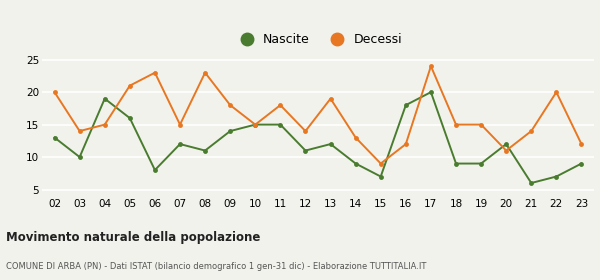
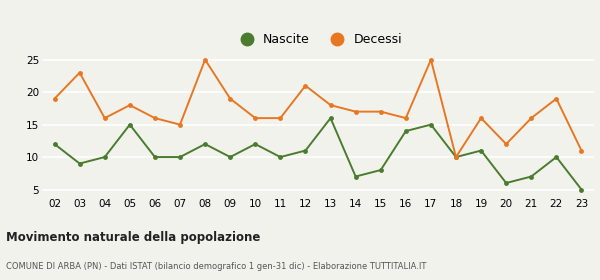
Nascite/02: 13 -> 12
Decessi/02: 20 -> 19
Nascite/03: 10 -> 9
Decessi/03: 14 -> 23
Nascite/04: 19 -> 10
Decessi/04: 15 -> 16
Nascite/05: 16 -> 15
Decessi/05: 21 -> 18
Nascite/06: 8 -> 10
Decessi/06: 23 -> 16
Nascite/07: 12 -> 10
Nascite/08: 11 -> 12
Decessi/08: 23 -> 25
Nascite/09: 14 -> 10
Decessi/09: 18 -> 19
Nascite/10: 15 -> 12
Decessi/10: 15 -> 16
Nascite/11: 15 -> 10
Decessi/11: 18 -> 16
Decessi/12: 14 -> 21
Nascite/13: 12 -> 16
Decessi/13: 19 -> 18
Nascite/14: 9 -> 7
Decessi/14: 13 -> 17
Nascite/15: 7 -> 8
Decessi/15: 9 -> 17
Nascite/16: 18 -> 14
Decessi/16: 12 -> 16
Nascite/17: 20 -> 15
Decessi/17: 24 -> 25
Nascite/18: 9 -> 10
Decessi/18: 15 -> 10
Nascite/19: 9 -> 11
Decessi/19: 15 -> 16
Nascite/20: 12 -> 6
Decessi/20: 11 -> 12
Nascite/21: 6 -> 7
Decessi/21: 14 -> 16
Nascite/22: 7 -> 10
Decessi/22: 20 -> 19
Nascite/23: 9 -> 5
Decessi/23: 12 -> 11
